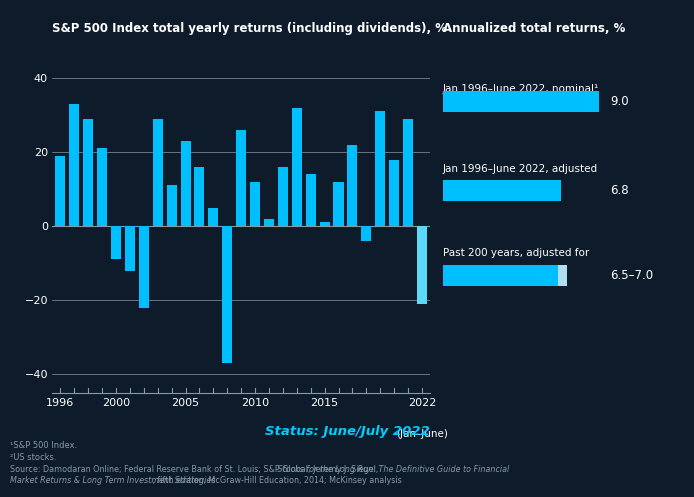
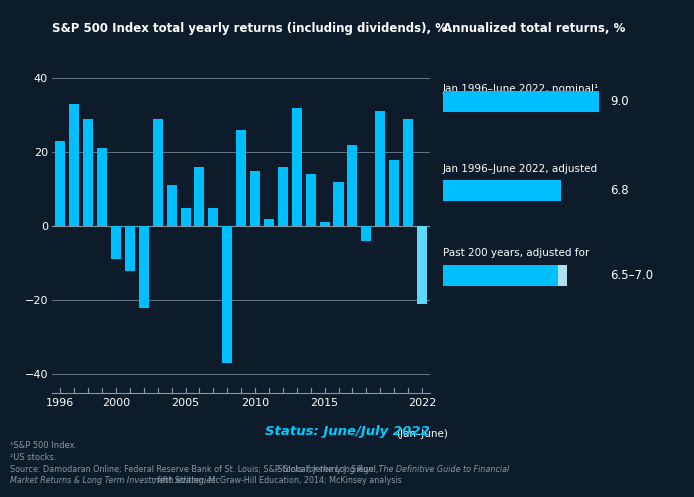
1996: 19 -> 23
2005: 23 -> 5
2010: 12 -> 15
